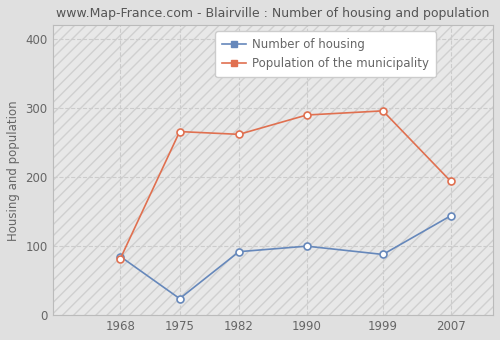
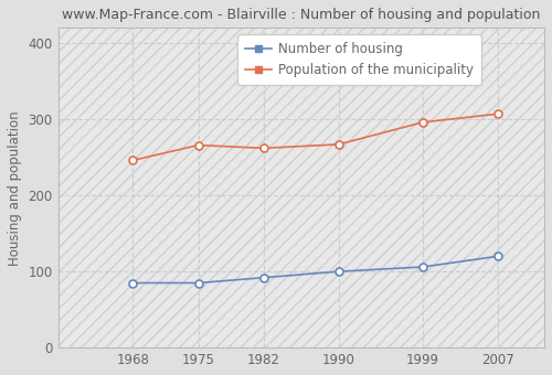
Population of the municipality/1968: 82 -> 246
Number of housing/1975: 24 -> 85
Population of the municipality/1990: 290 -> 267
Number of housing/1999: 88 -> 106
Number of housing/2007: 144 -> 120
Population of the municipality/2007: 194 -> 307
